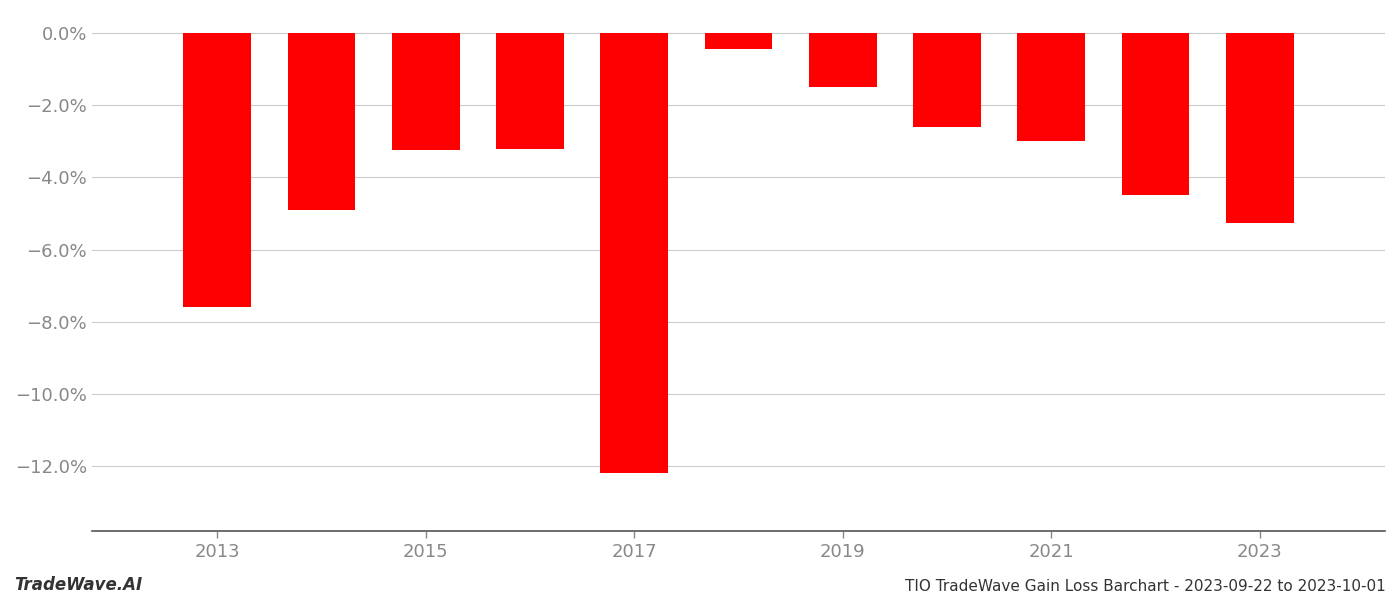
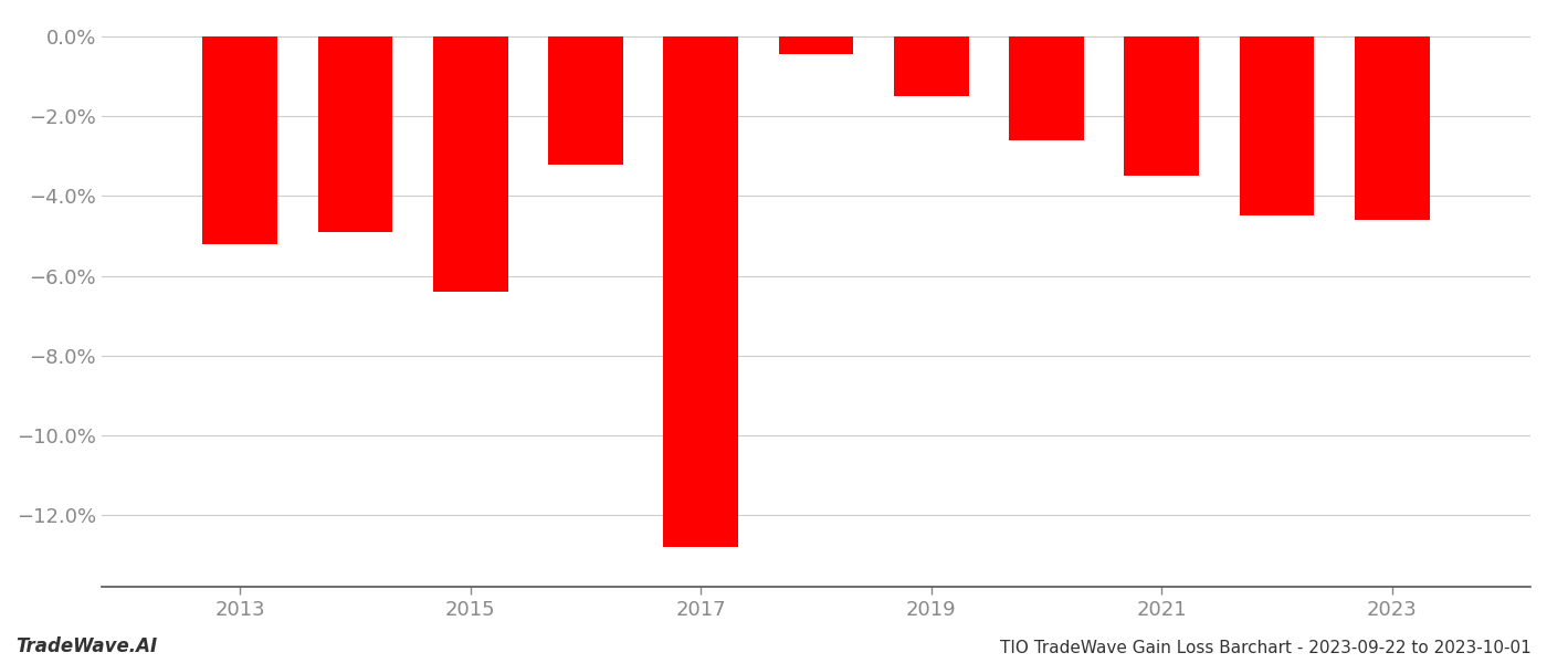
2013: -7.60% -> -5.20%
2015: -3.25% -> -6.40%
2017: -12.20% -> -12.80%
2021: -3.00% -> -3.50%
2023: -5.25% -> -4.60%
